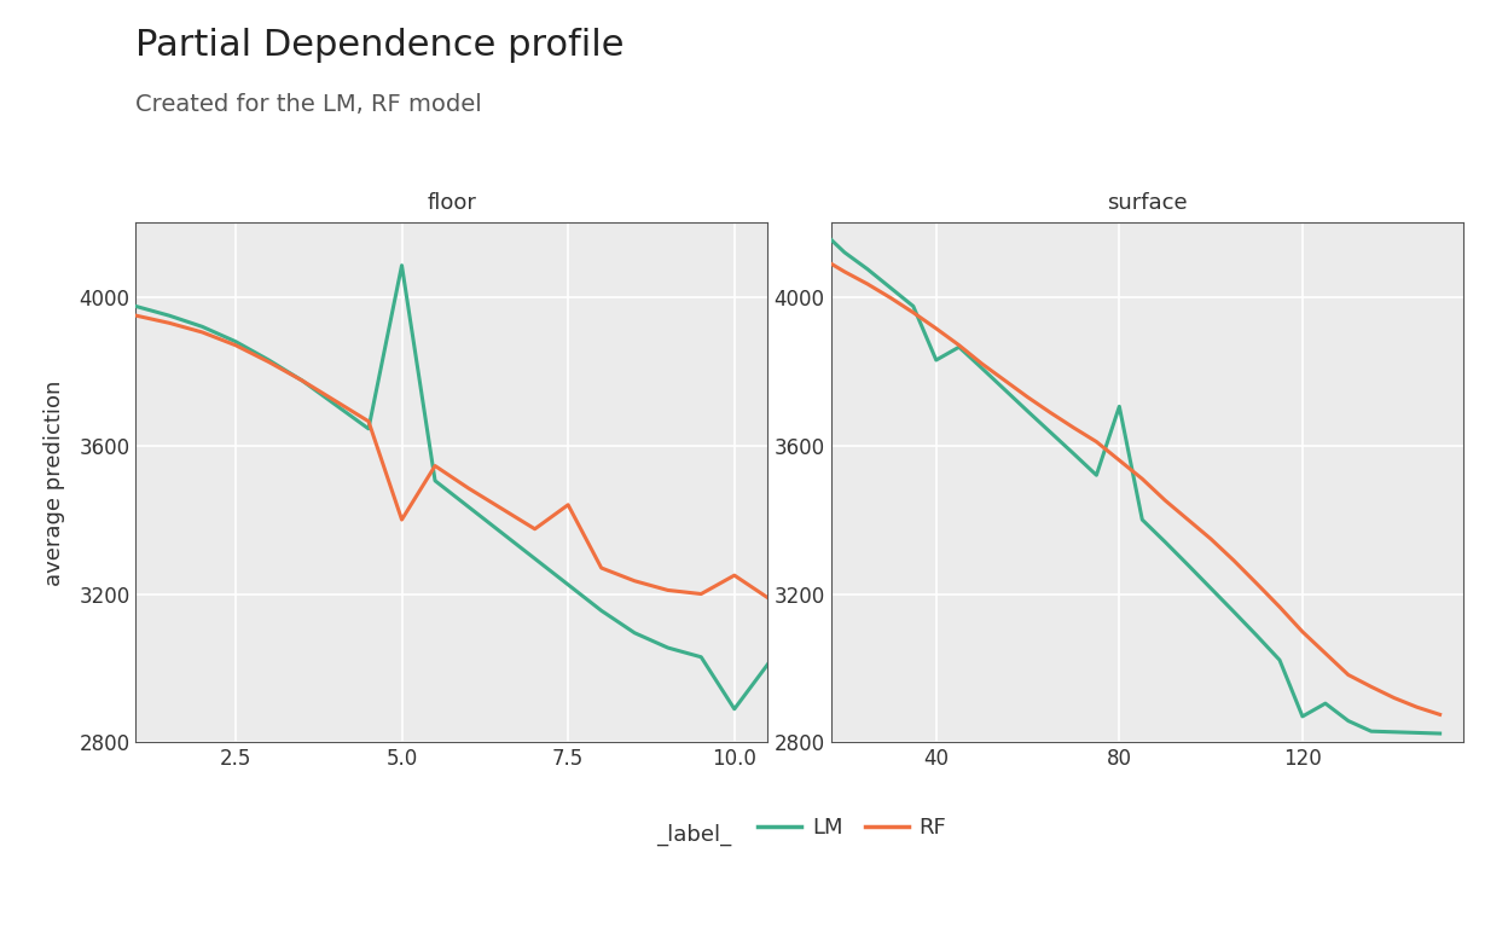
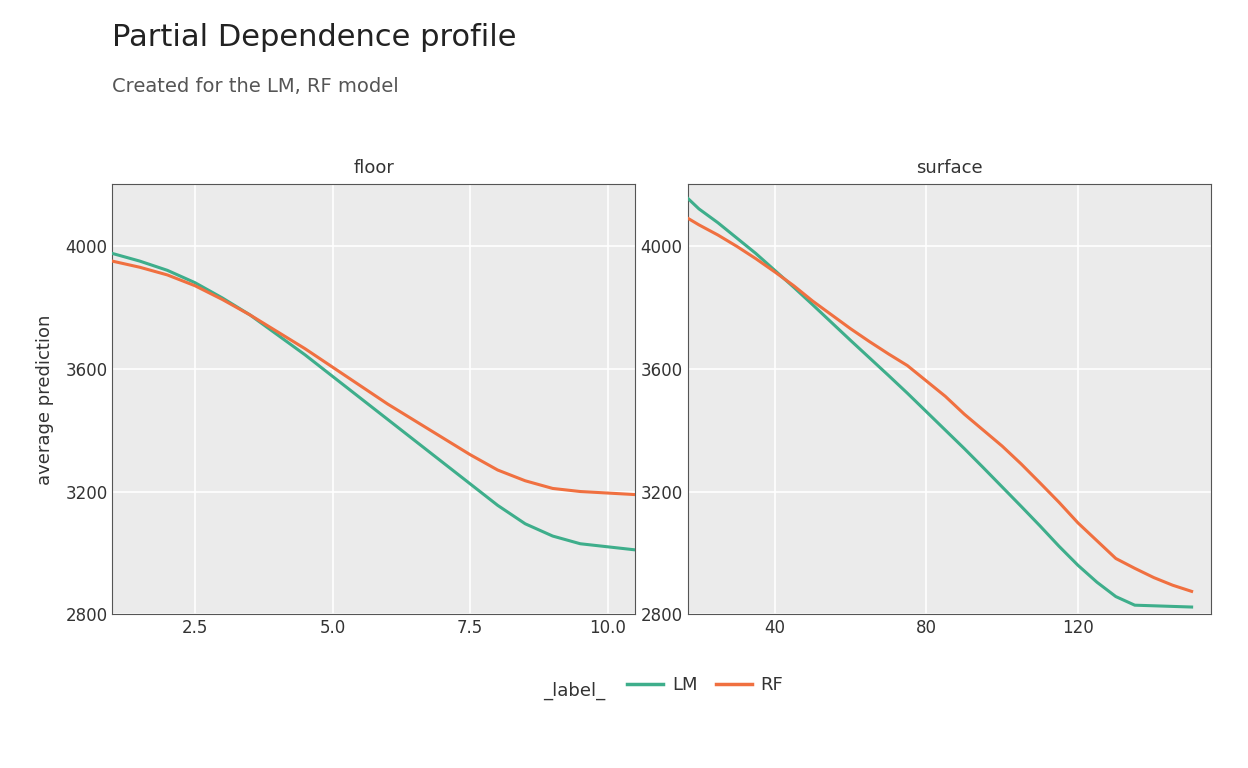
floor/LM/5.0: 4085 -> 3575
floor/RF/5.0: 3400 -> 3605
floor/RF/7.5: 3440 -> 3320
floor/LM/10.0: 2890 -> 3020
floor/RF/10.0: 3250 -> 3195
surface/LM/40: 3830 -> 3920
surface/LM/80: 3705 -> 3460
surface/LM/120: 2870 -> 2960
